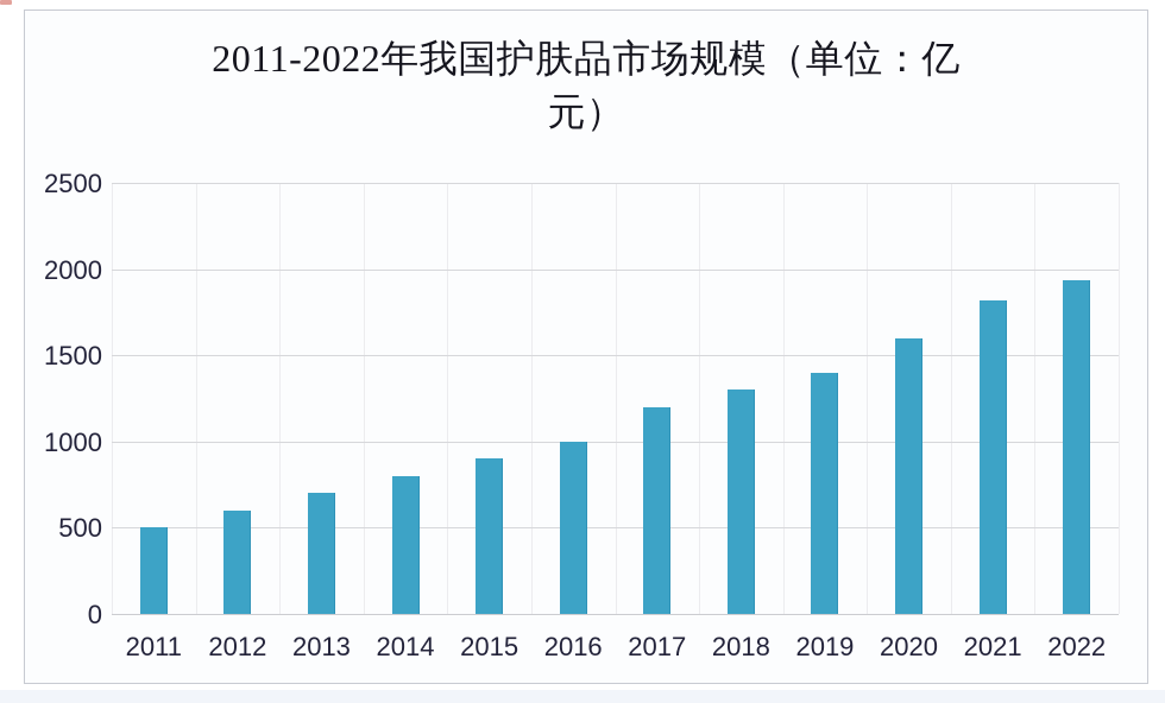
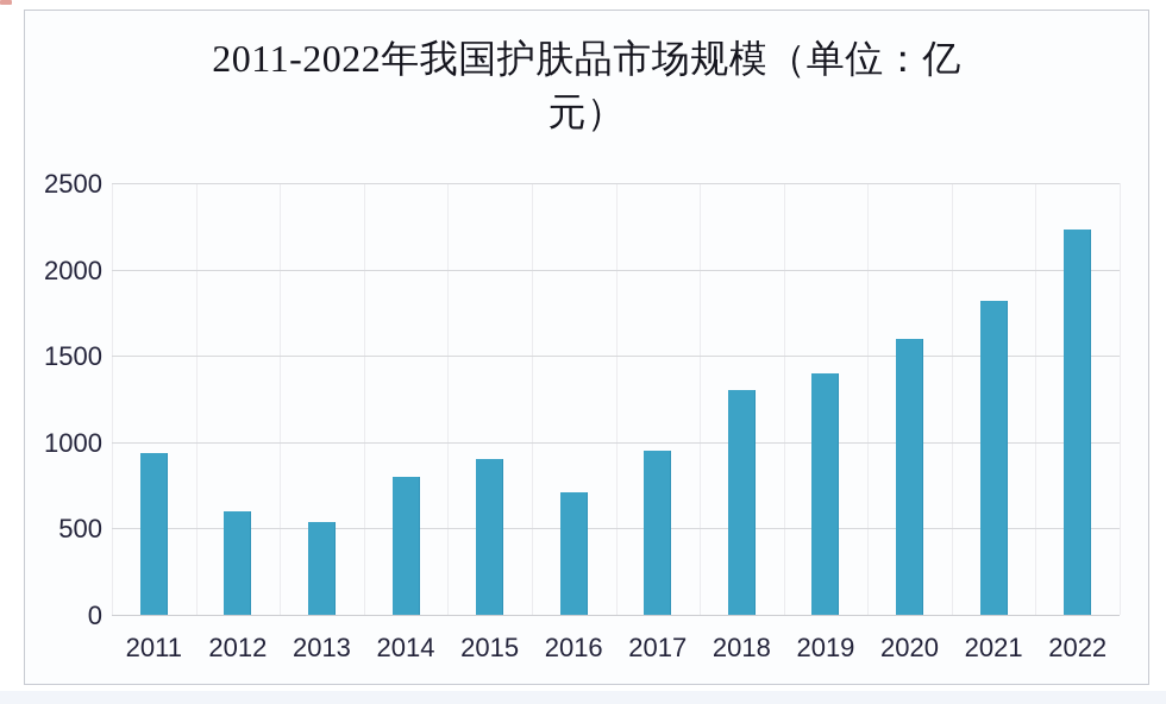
2011: 500 -> 940
2013: 700 -> 540
2016: 1000 -> 710
2017: 1200 -> 950
2022: 1940 -> 2230
